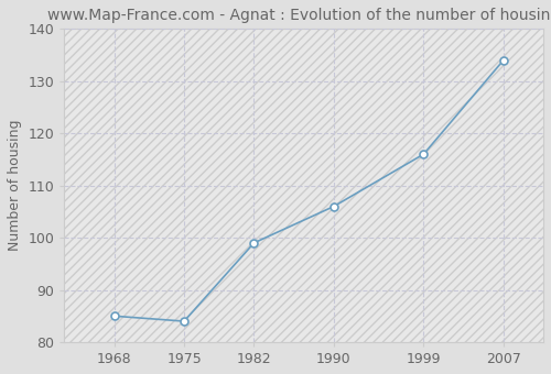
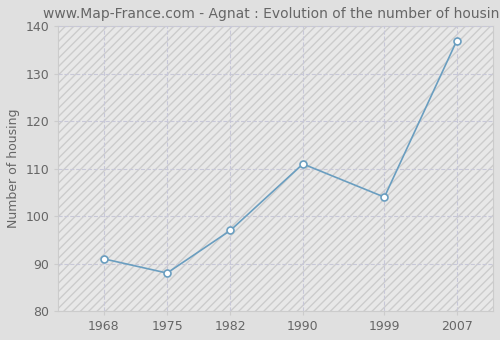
1968: 85 -> 91
1975: 84 -> 88
1982: 99 -> 97
1990: 106 -> 111
1999: 116 -> 104
2007: 134 -> 137
